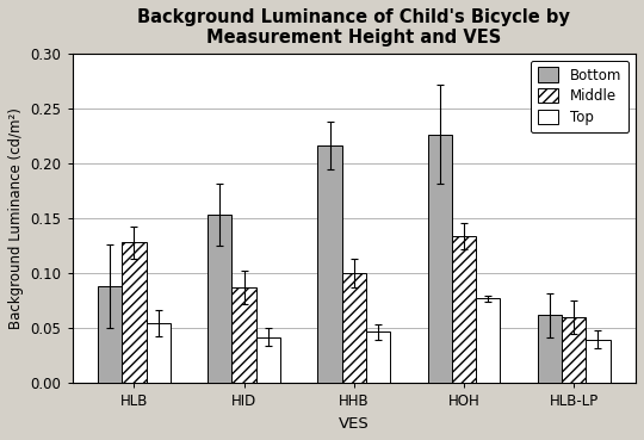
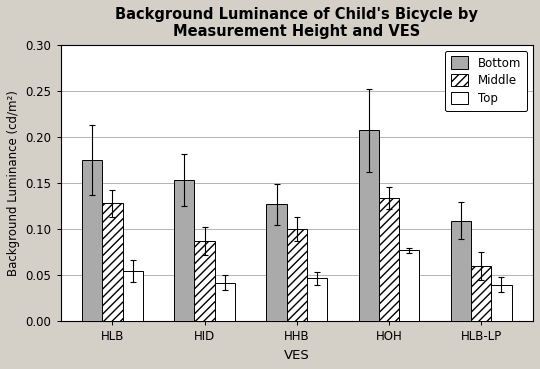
Bottom/HLB: 0.088 -> 0.175
Bottom/HHB: 0.216 -> 0.127
Bottom/HOH: 0.226 -> 0.207
Bottom/HLB-LP: 0.062 -> 0.109
